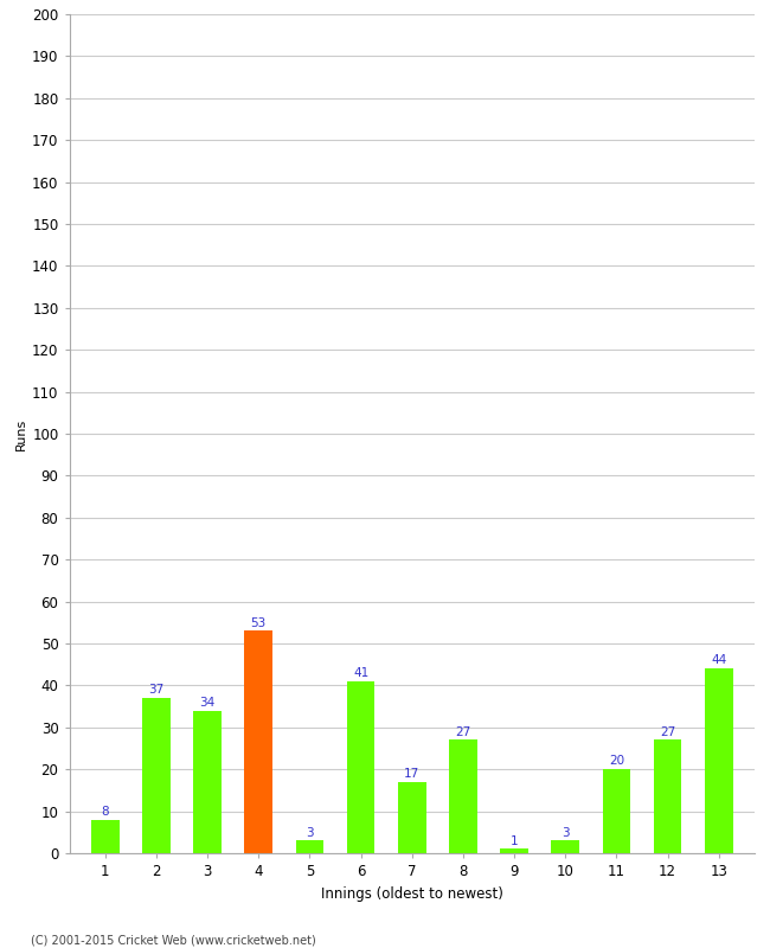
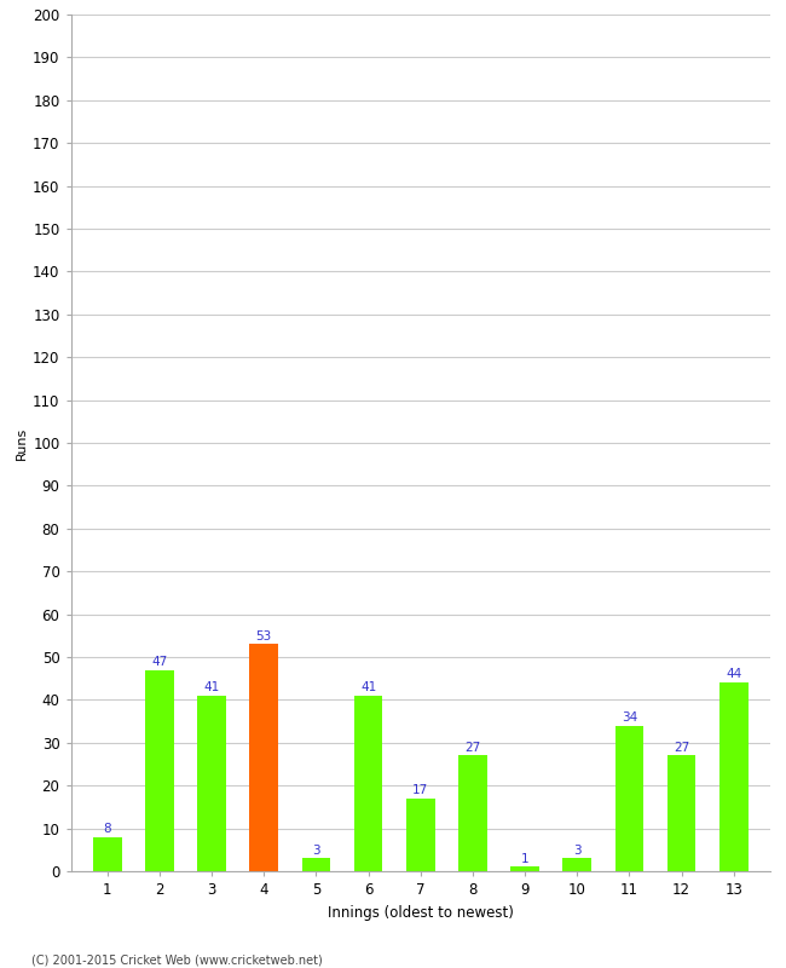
2: 37 -> 47
3: 34 -> 41
11: 20 -> 34
